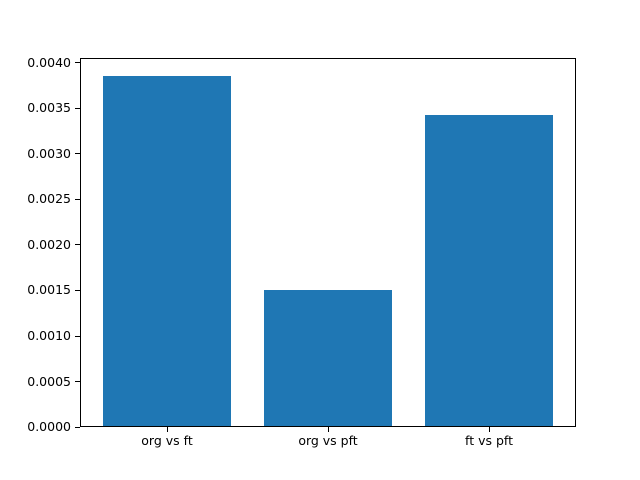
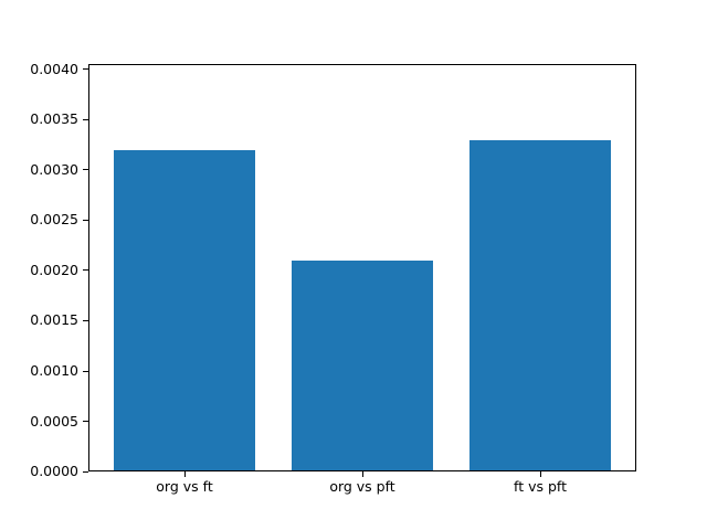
org vs ft: 0.0039 -> 0.0032
org vs pft: 0.0015 -> 0.0021
ft vs pft: 0.0034 -> 0.0033
